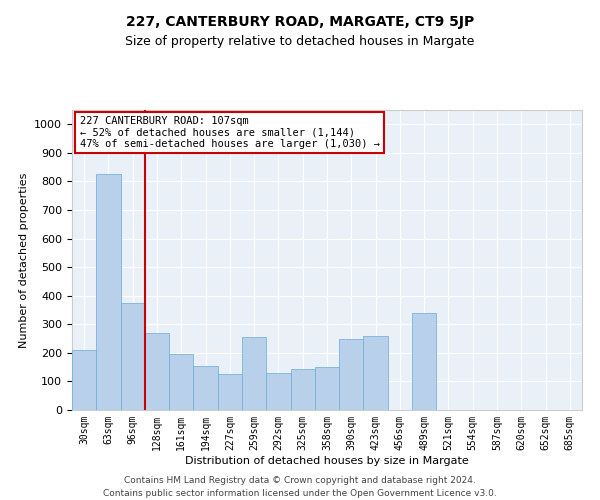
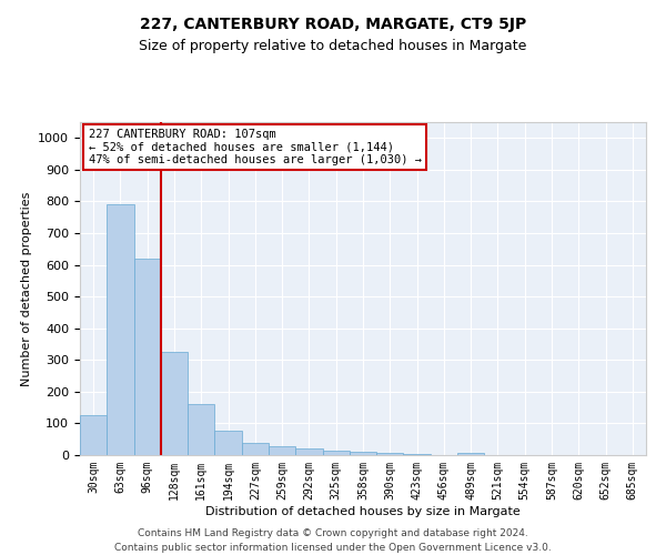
30sqm: 210 -> 125
63sqm: 825 -> 790
96sqm: 375 -> 620
128sqm: 270 -> 325
161sqm: 195 -> 160
194sqm: 155 -> 78
227sqm: 125 -> 40
259sqm: 255 -> 27
292sqm: 130 -> 20
325sqm: 145 -> 15
358sqm: 150 -> 12
390sqm: 250 -> 8
423sqm: 260 -> 5
489sqm: 340 -> 8
